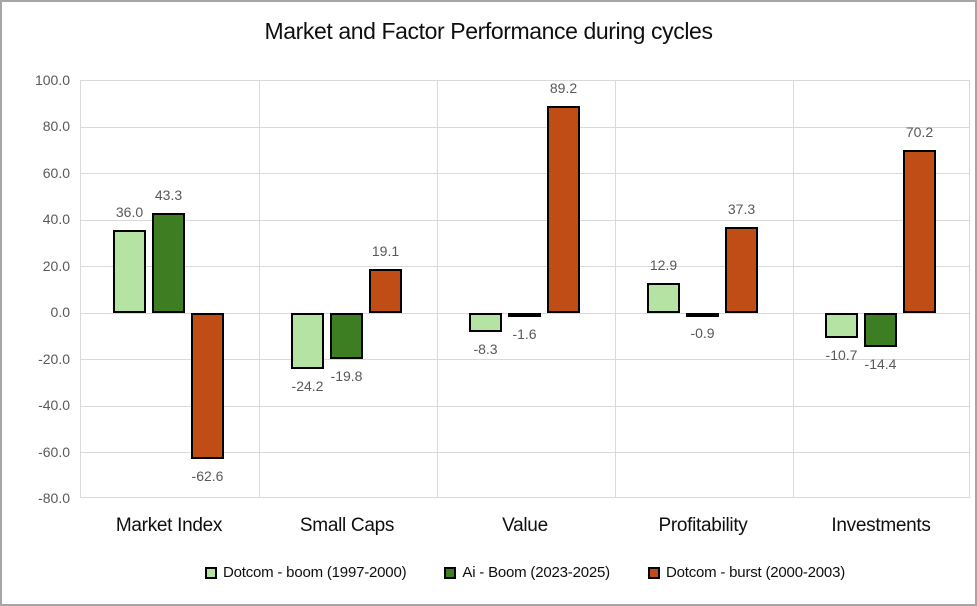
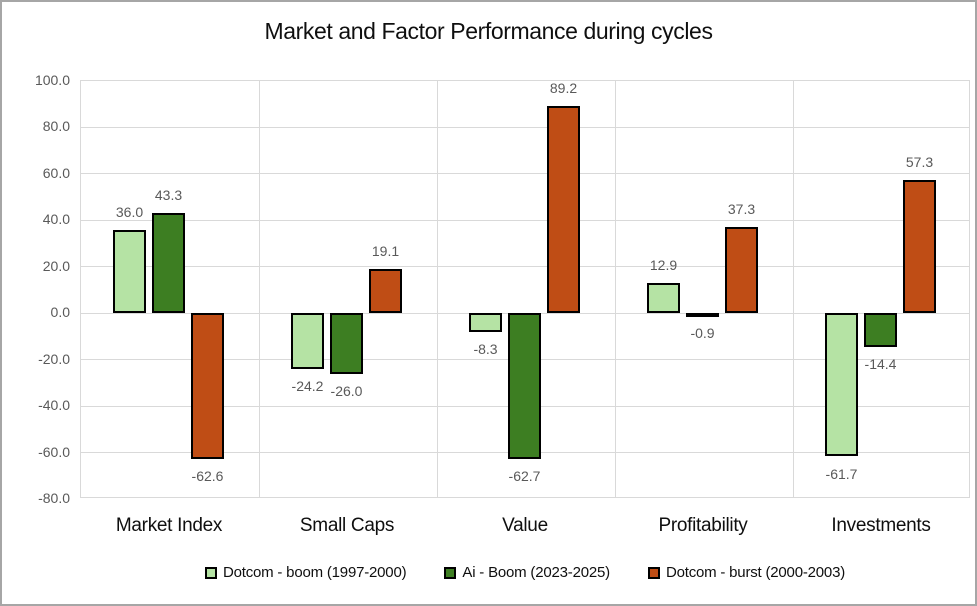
Ai - Boom (2023-2025)/Small Caps: -19.8 -> -26.0
Ai - Boom (2023-2025)/Value: -1.6 -> -62.7
Dotcom - boom (1997-2000)/Investments: -10.7 -> -61.7
Dotcom - burst (2000-2003)/Investments: 70.2 -> 57.3
